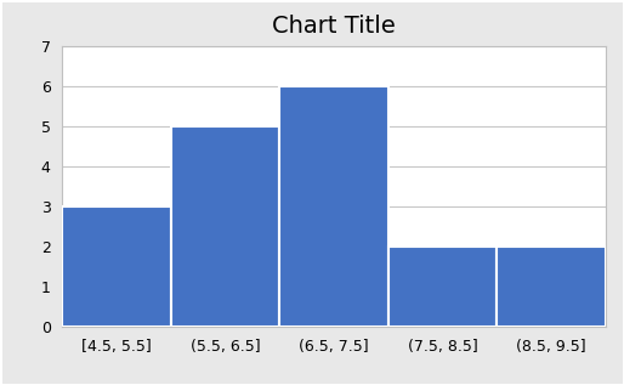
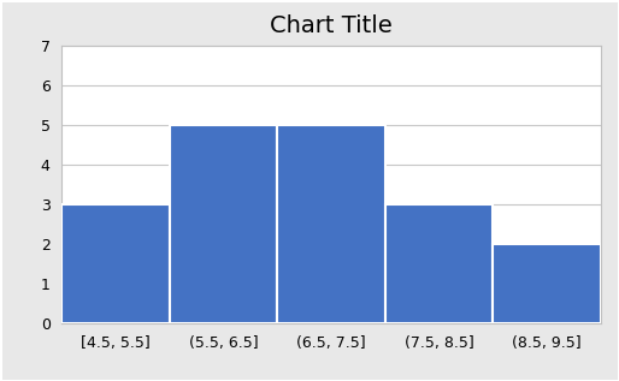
(6.5, 7.5]: 6 -> 5
(7.5, 8.5]: 2 -> 3
